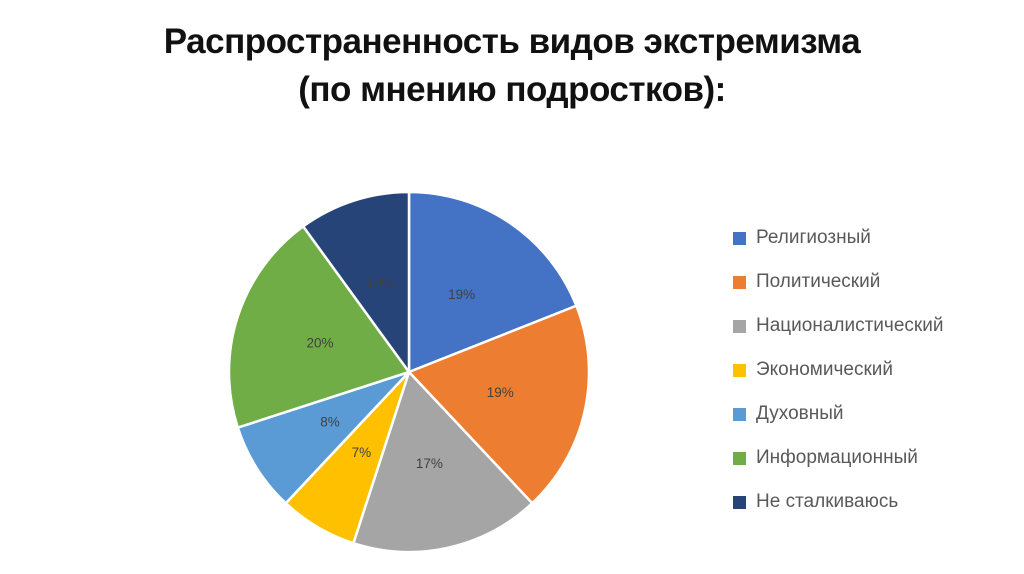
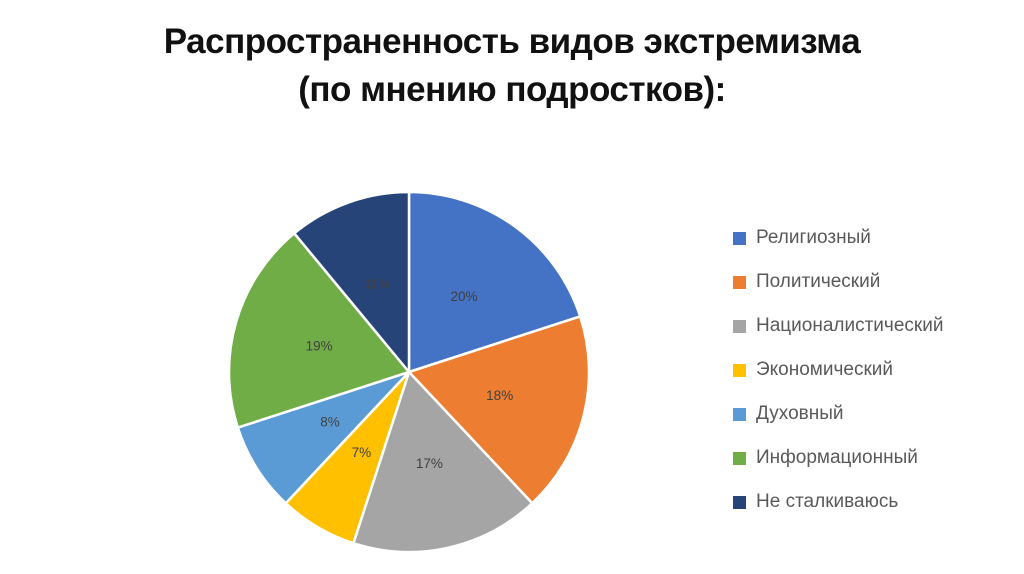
Религиозный: 19% -> 20%
Политический: 19% -> 18%
Информационный: 20% -> 19%
Не сталкиваюсь: 10% -> 11%
